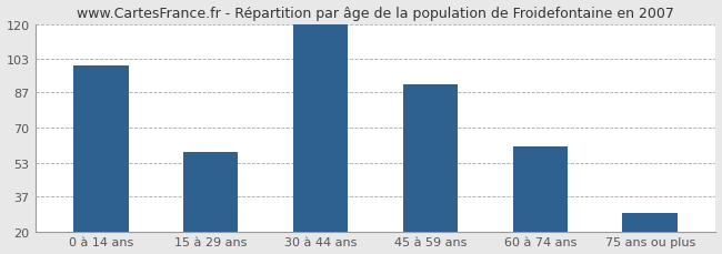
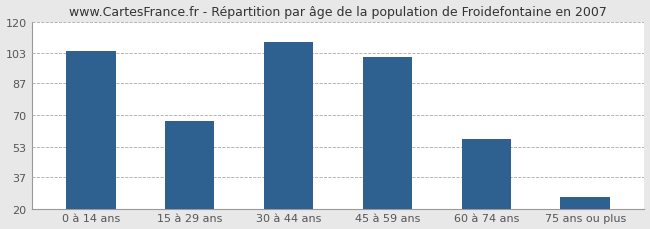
0 à 14 ans: 100 -> 104
15 à 29 ans: 58 -> 67
30 à 44 ans: 120 -> 109
45 à 59 ans: 91 -> 101
60 à 74 ans: 61 -> 57
75 ans ou plus: 29 -> 26
